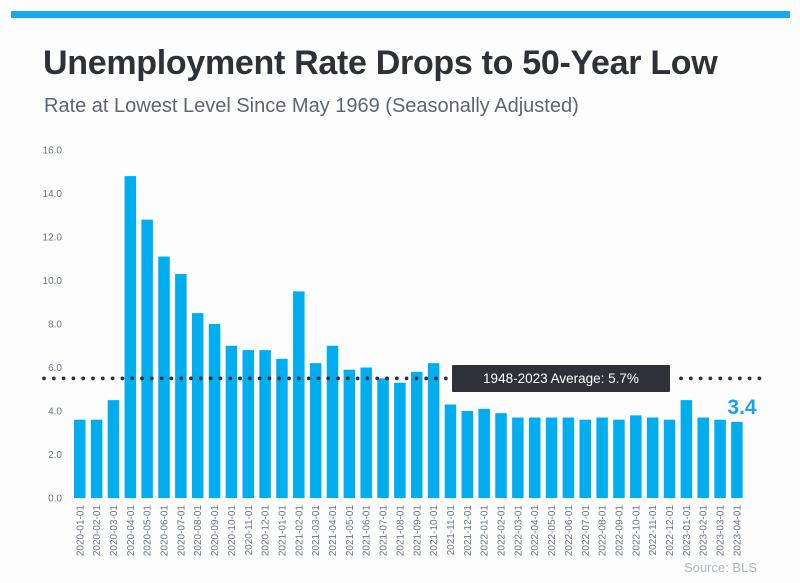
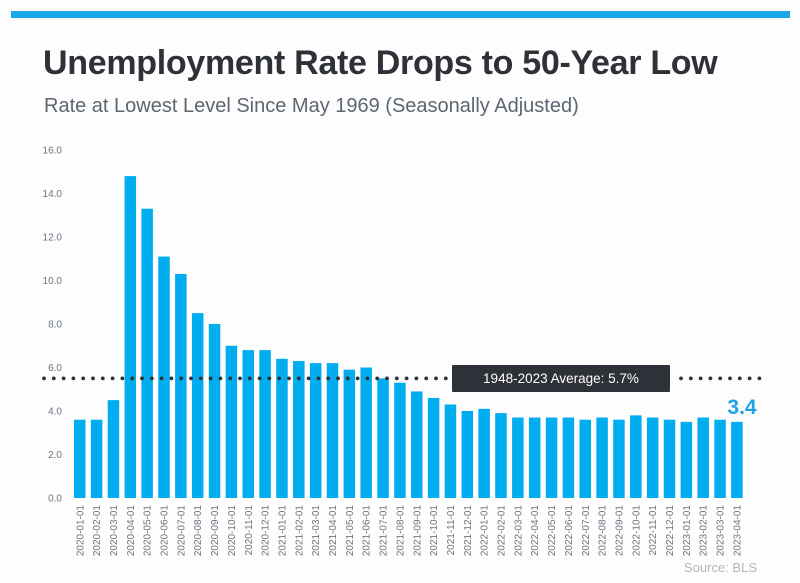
2020-05-01: 12.8 -> 13.3
2021-02-01: 9.5 -> 6.3
2021-04-01: 7.0 -> 6.2
2021-09-01: 5.8 -> 4.9
2021-10-01: 6.2 -> 4.6
2023-01-01: 4.5 -> 3.5
